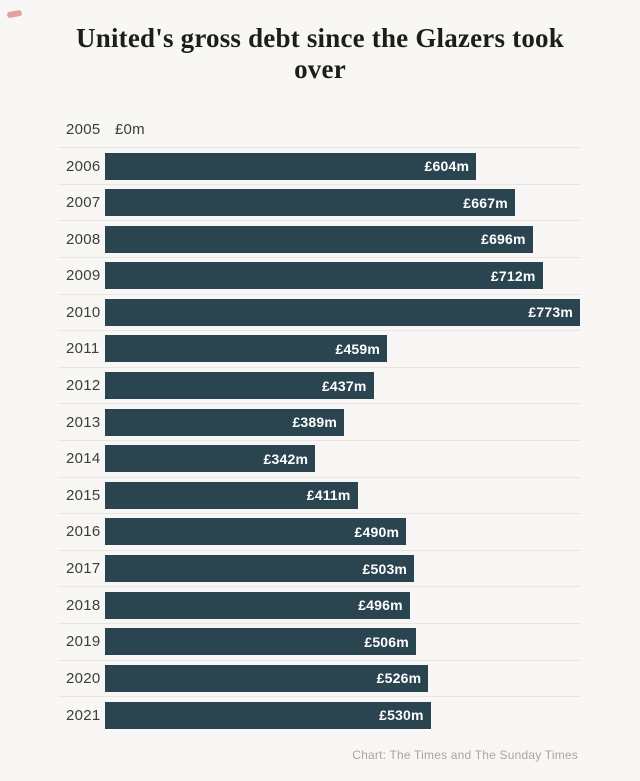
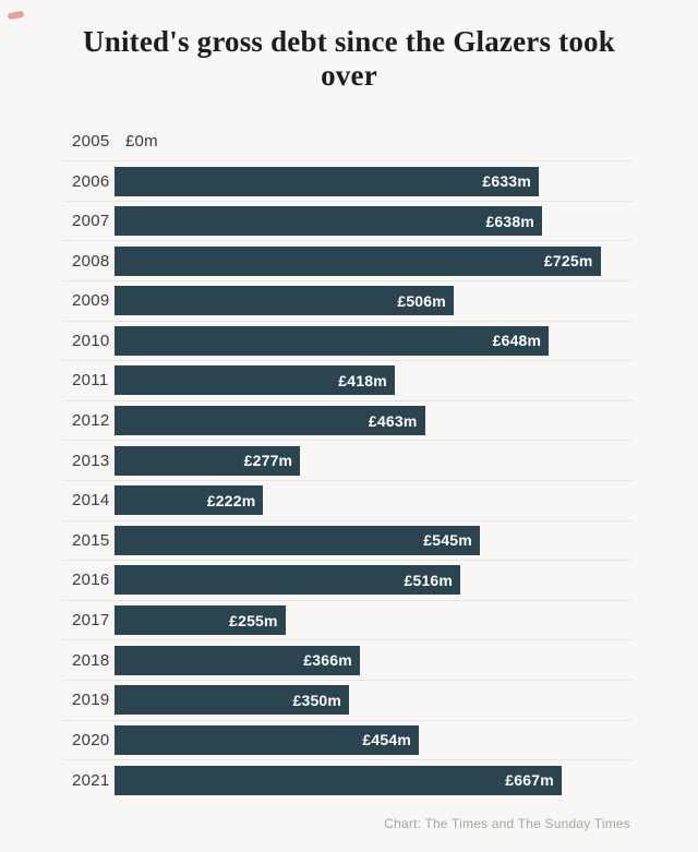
2006: £604m -> £633m
2007: £667m -> £638m
2008: £696m -> £725m
2009: £712m -> £506m
2010: £773m -> £648m
2011: £459m -> £418m
2012: £437m -> £463m
2013: £389m -> £277m
2014: £342m -> £222m
2015: £411m -> £545m
2016: £490m -> £516m
2017: £503m -> £255m
2018: £496m -> £366m
2019: £506m -> £350m
2020: £526m -> £454m
2021: £530m -> £667m
